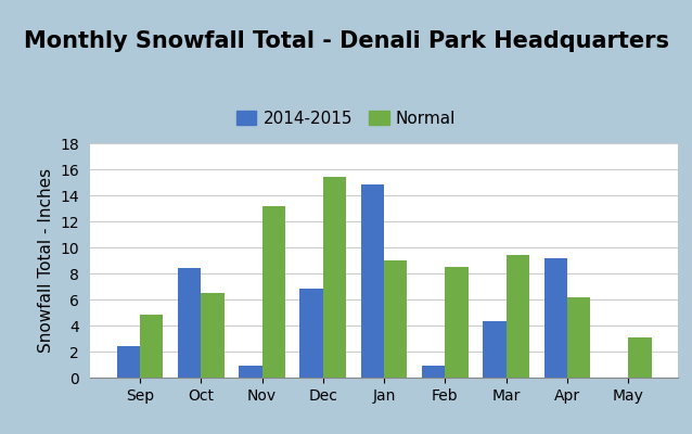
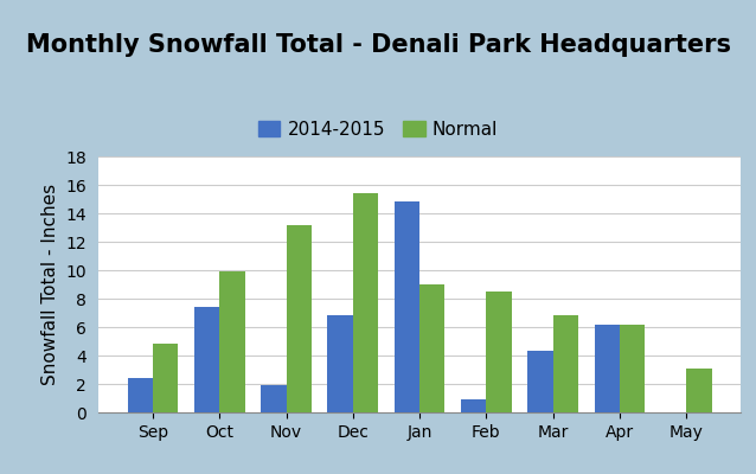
2014-2015/Oct: 8.4 -> 7.4
Normal/Oct: 6.5 -> 9.9
2014-2015/Nov: 0.9 -> 1.9
Normal/Mar: 9.4 -> 6.8
2014-2015/Apr: 9.2 -> 6.2
